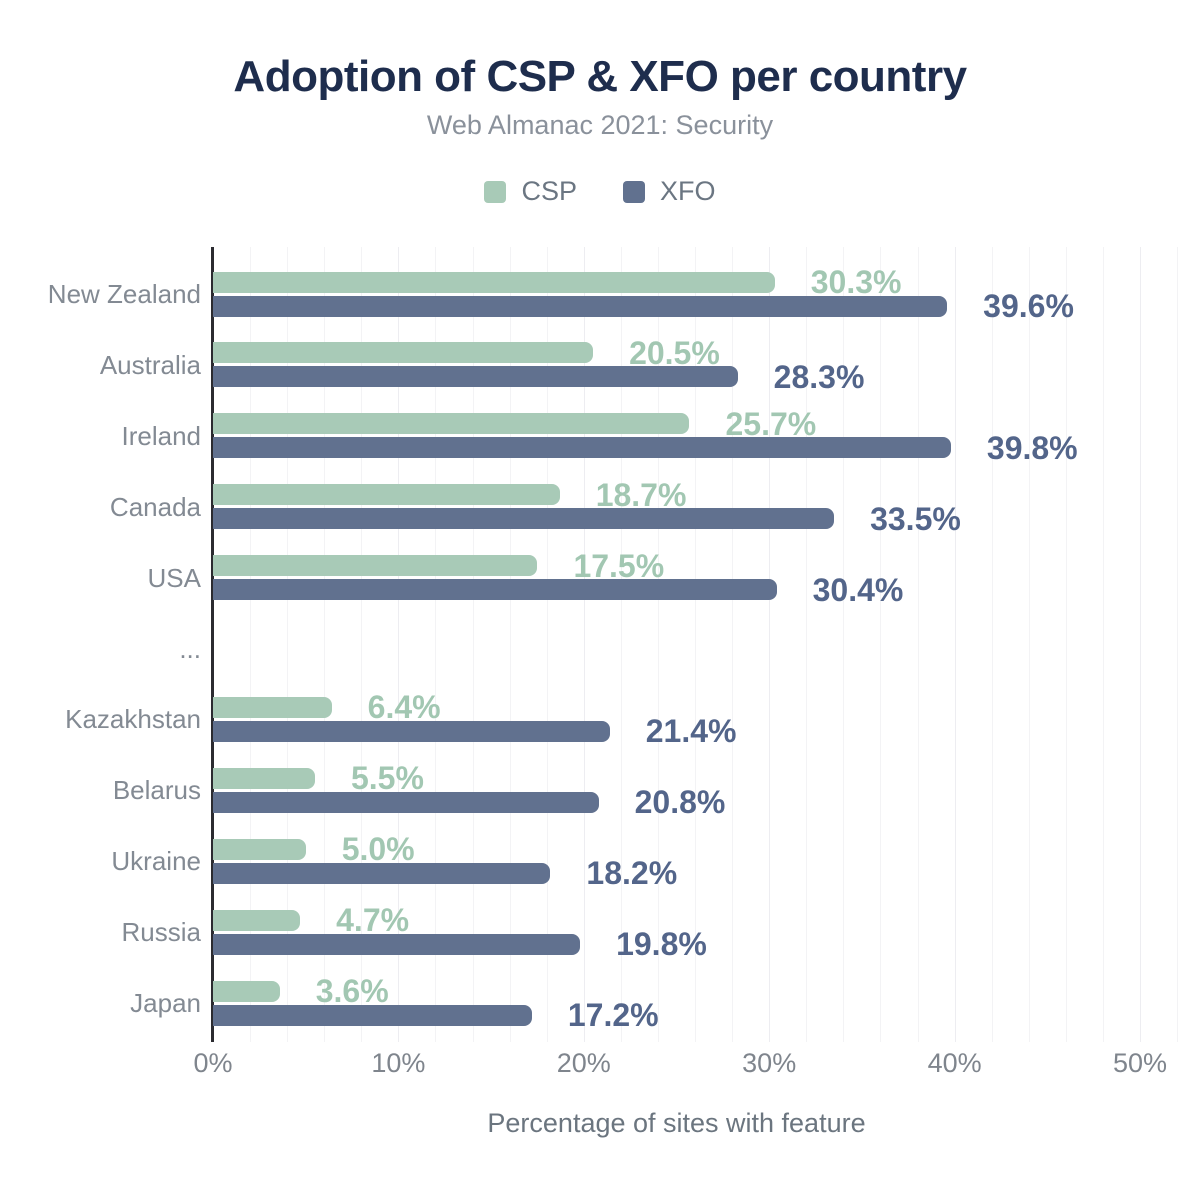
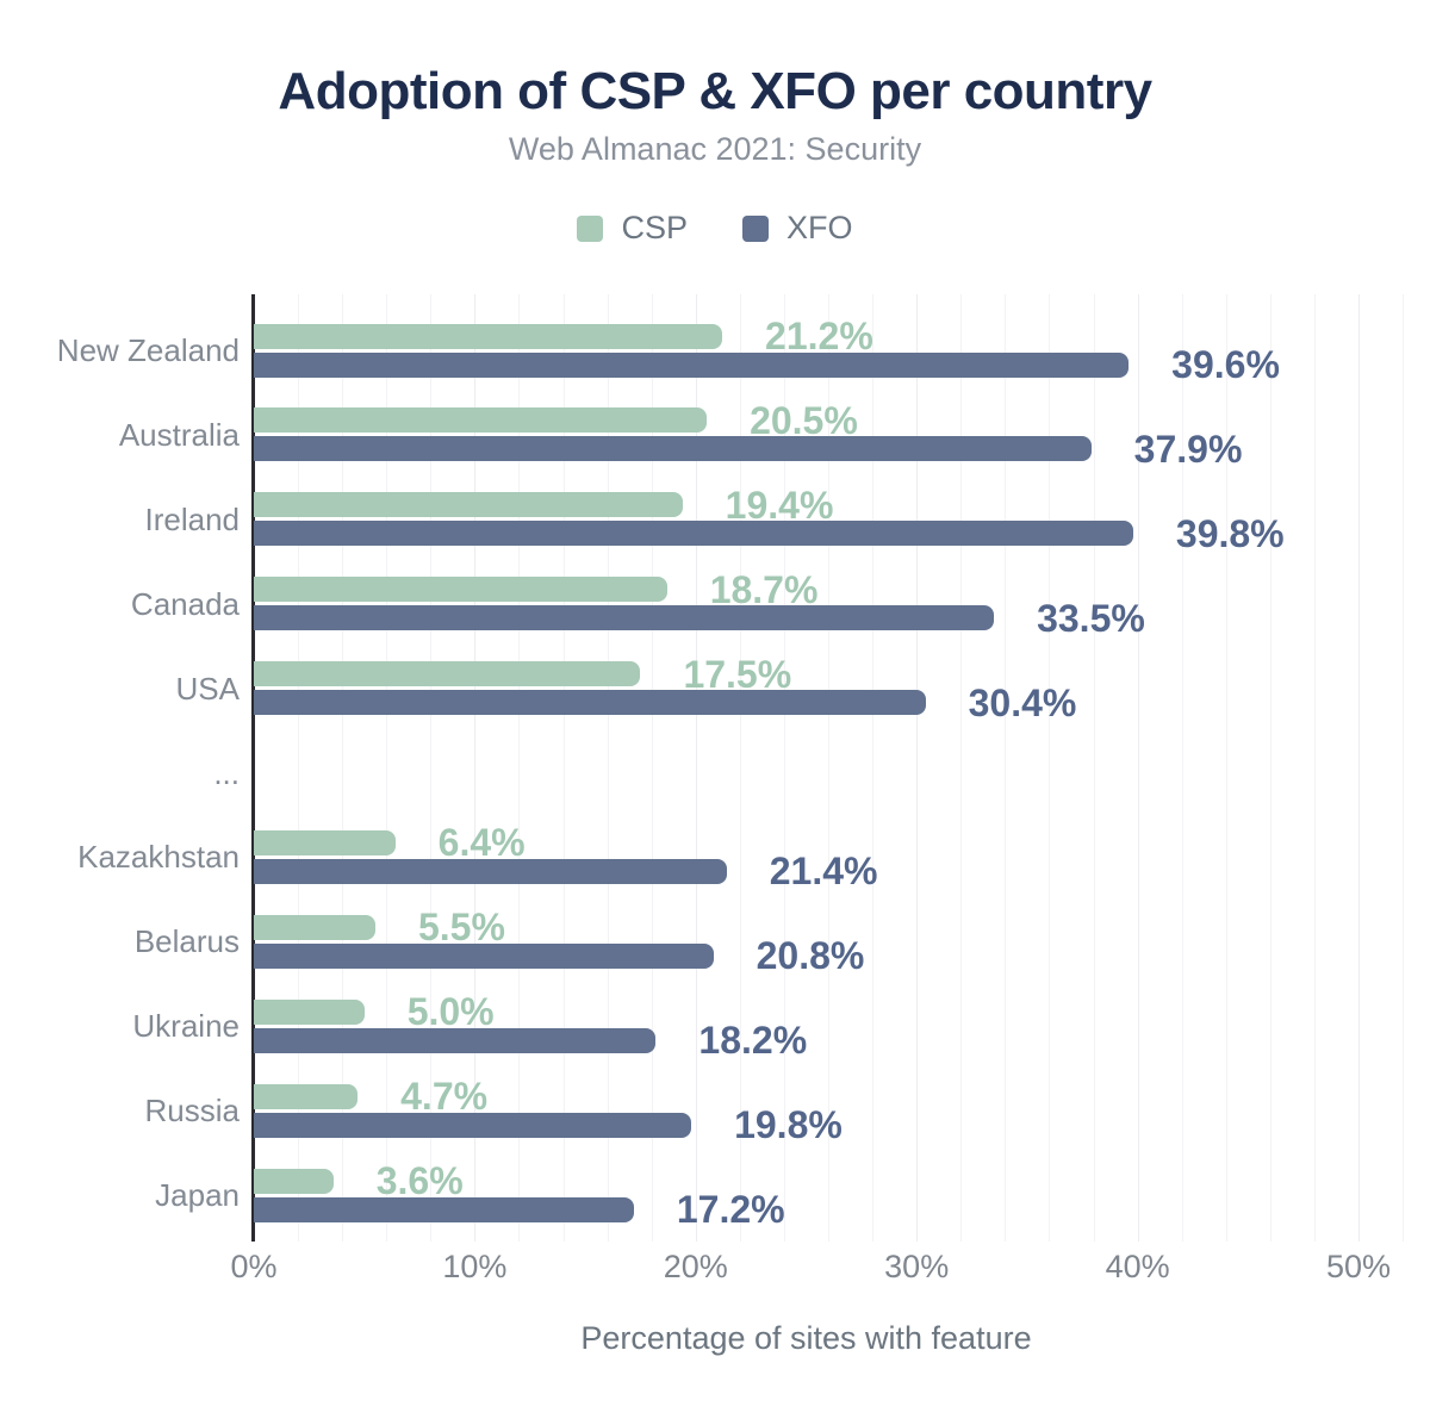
CSP/New Zealand: 30.3% -> 21.2%
XFO/Australia: 28.3% -> 37.9%
CSP/Ireland: 25.7% -> 19.4%
